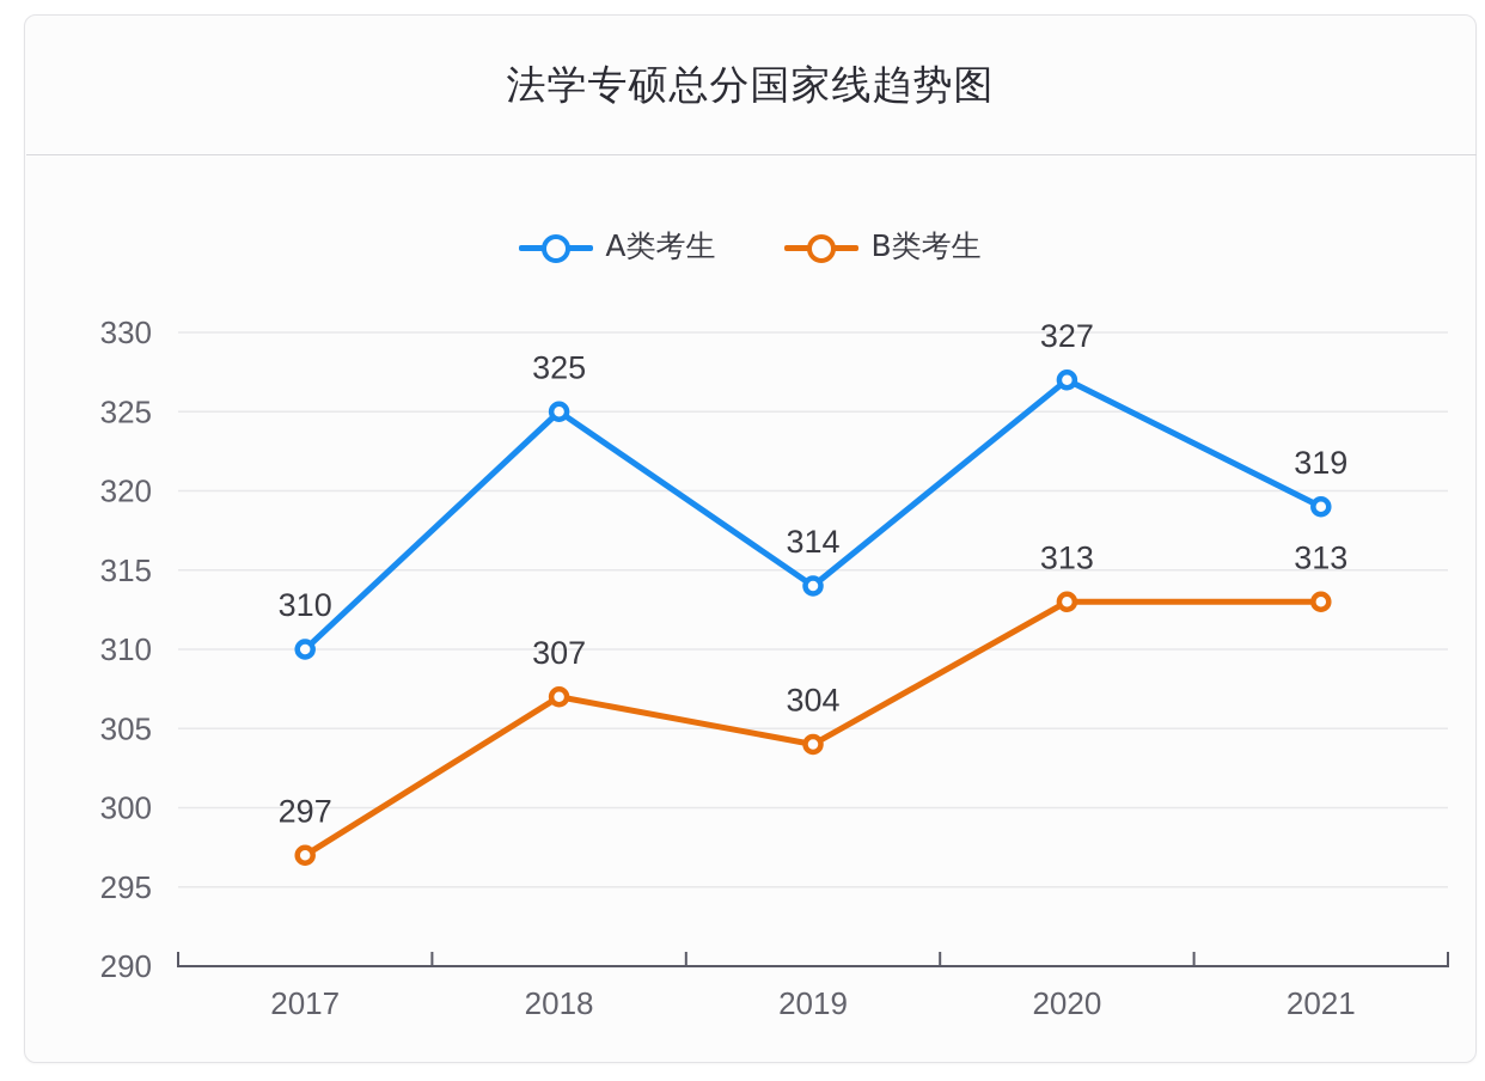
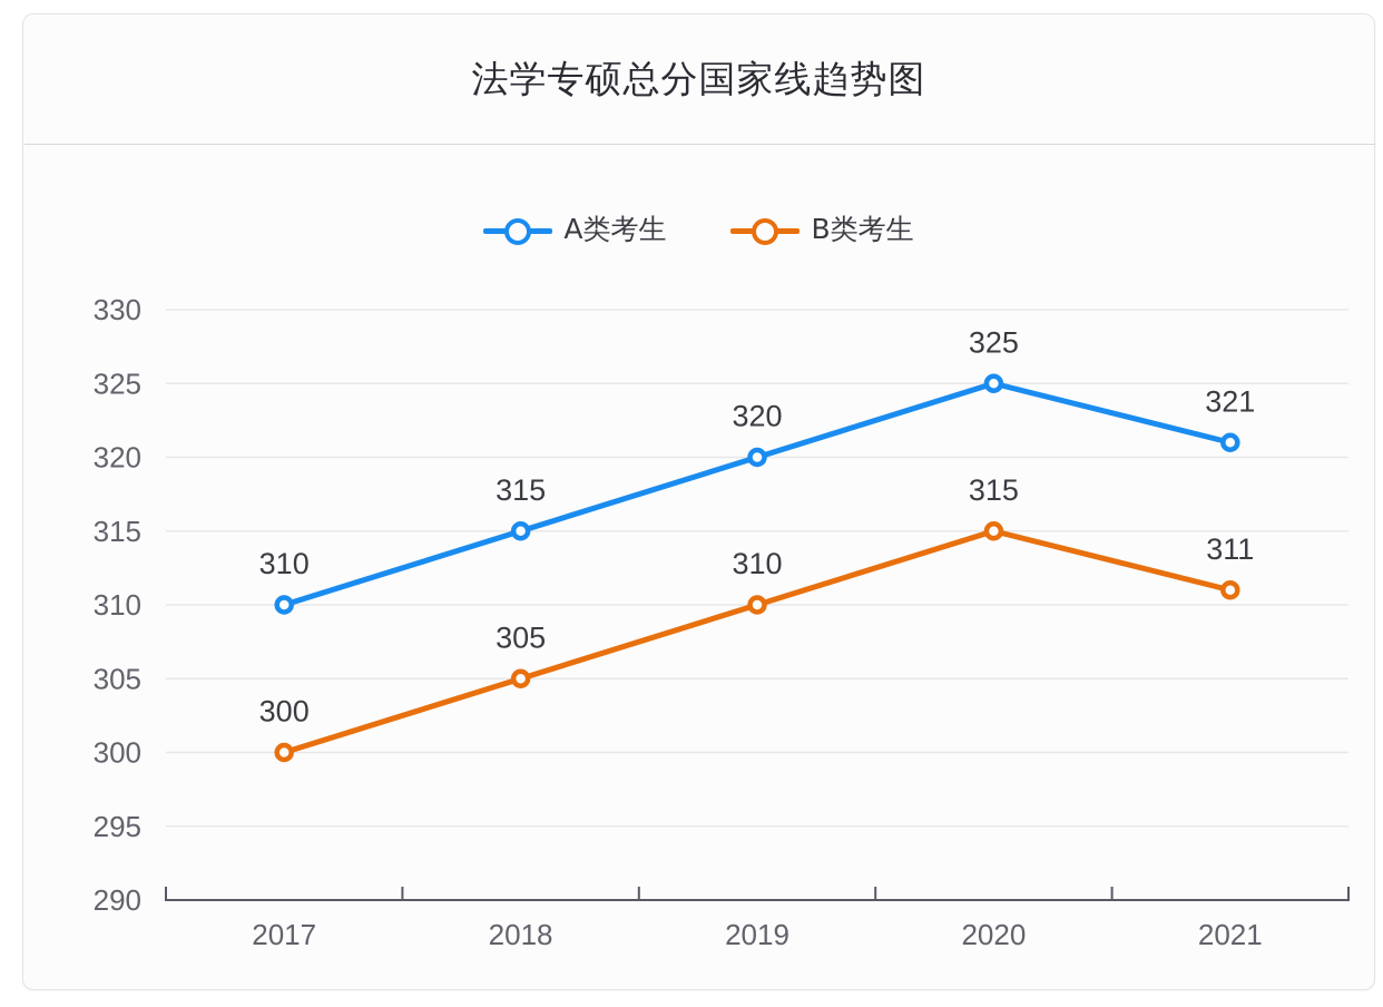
B类考生/2017: 297 -> 300
A类考生/2018: 325 -> 315
B类考生/2018: 307 -> 305
A类考生/2019: 314 -> 320
B类考生/2019: 304 -> 310
A类考生/2020: 327 -> 325
B类考生/2020: 313 -> 315
A类考生/2021: 319 -> 321
B类考生/2021: 313 -> 311
